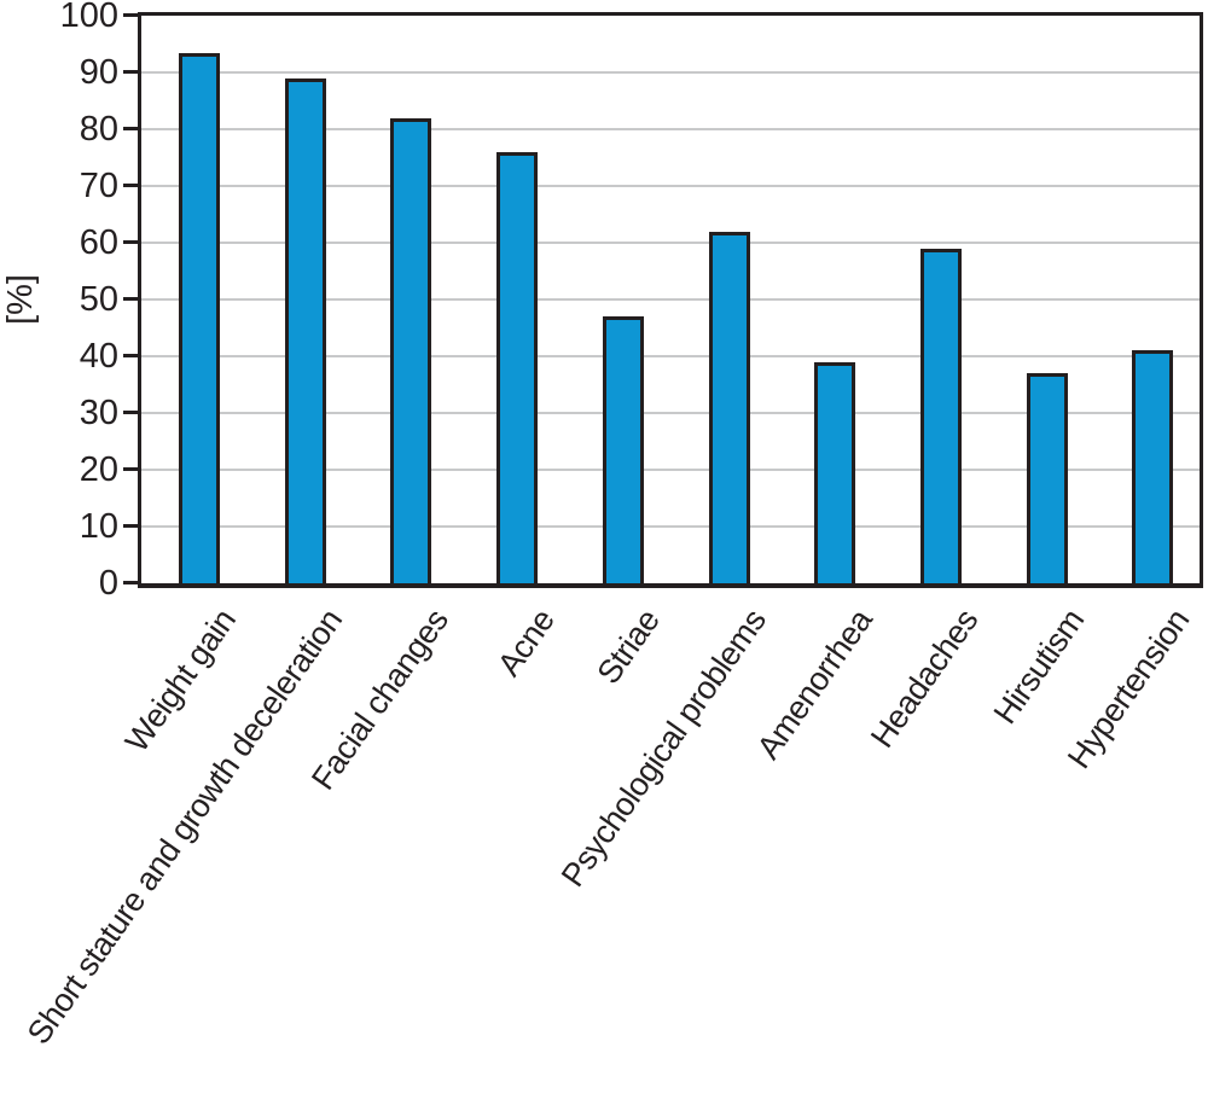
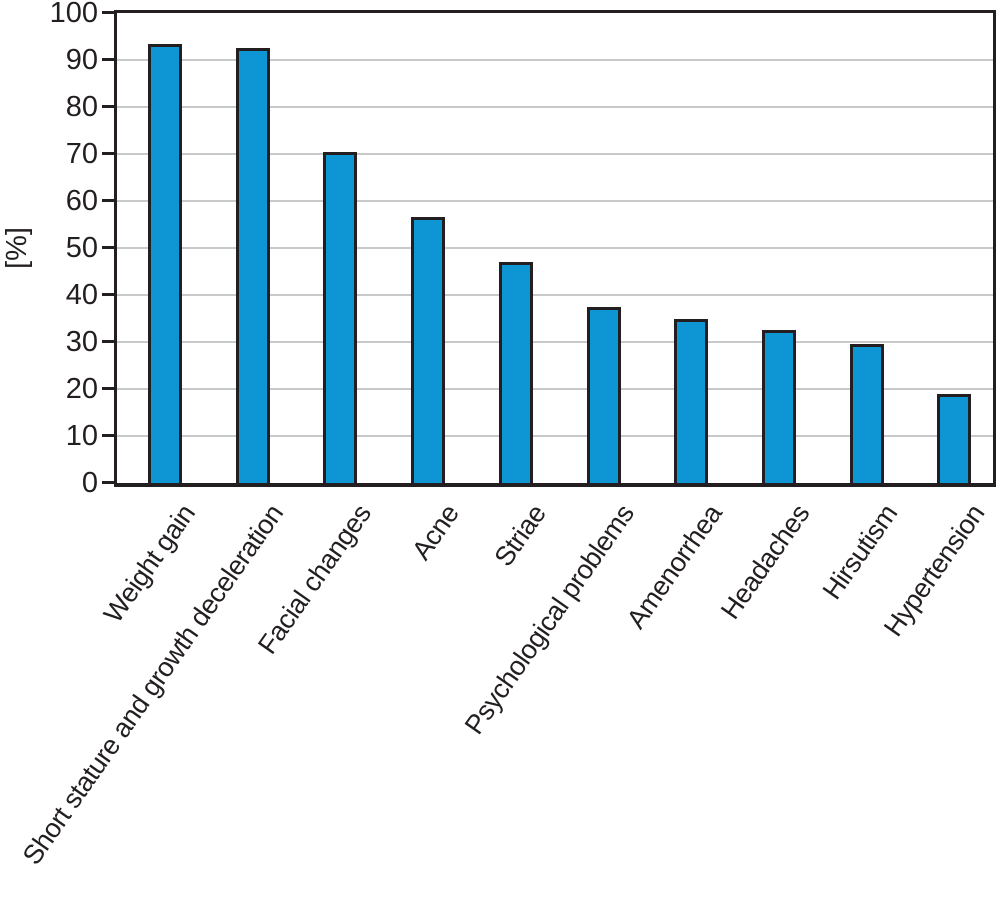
Short stature and growth deceleration: 89 -> 92
Facial changes: 82 -> 70
Acne: 76 -> 56
Psychological problems: 62 -> 38
Amenorrhea: 39 -> 35
Headaches: 59 -> 32
Hirsutism: 37 -> 30
Hypertension: 41 -> 19
